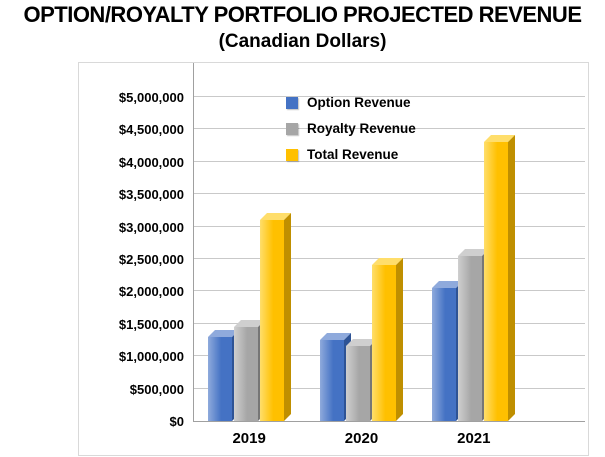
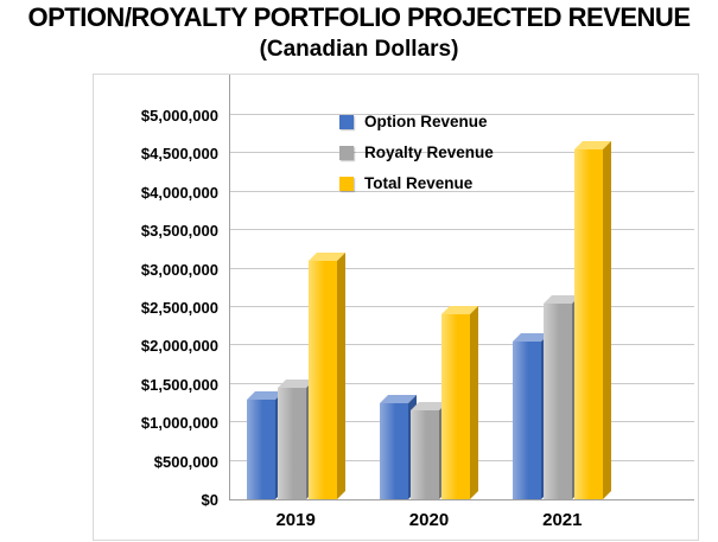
Total Revenue/2021: $4300000 -> $4600000
